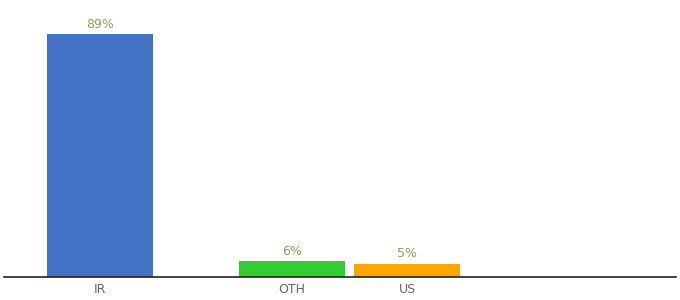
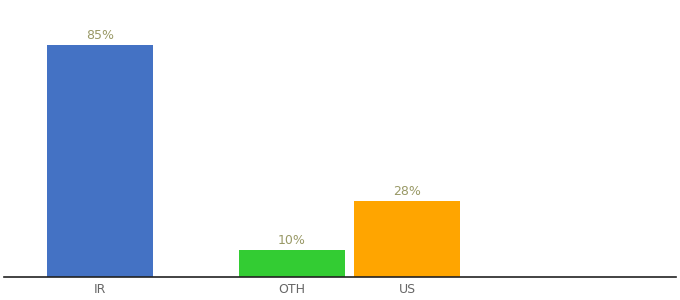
IR: 89% -> 85%
OTH: 6% -> 10%
US: 5% -> 28%
